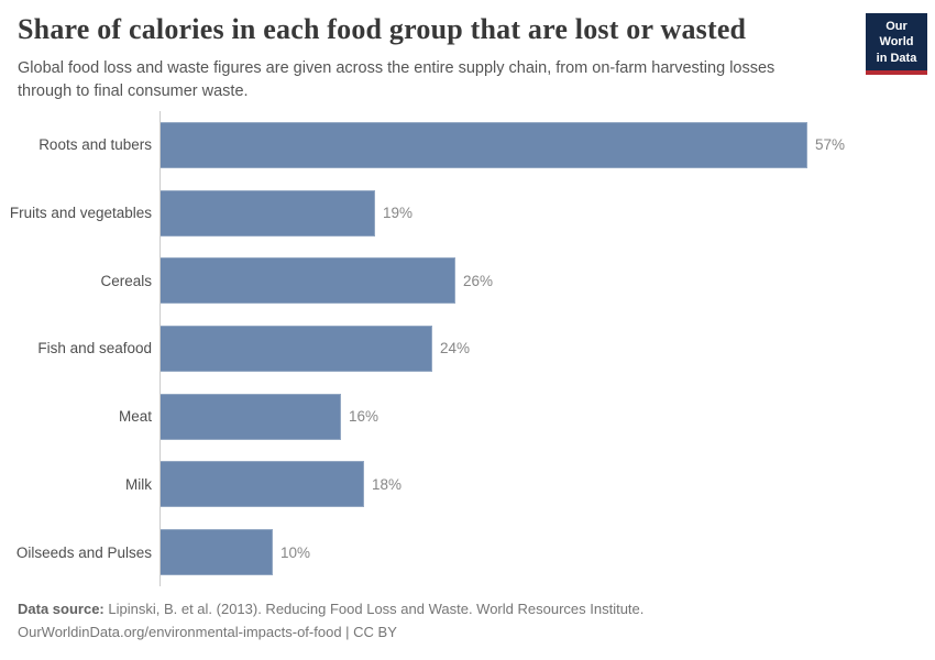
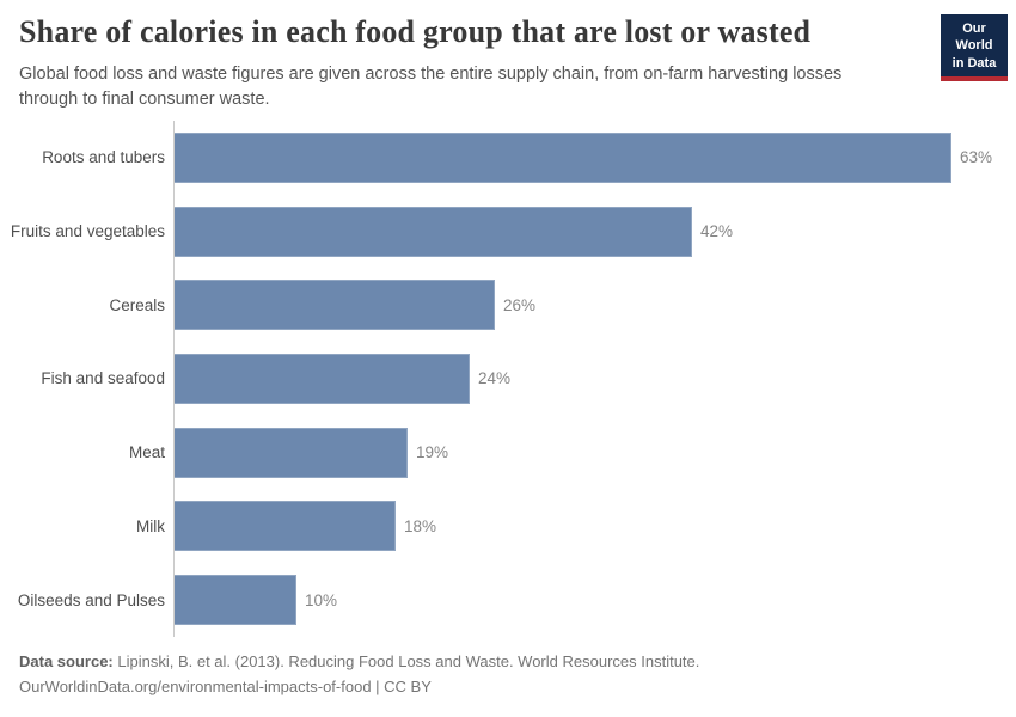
Roots and tubers: 57% -> 63%
Fruits and vegetables: 19% -> 42%
Meat: 16% -> 19%
